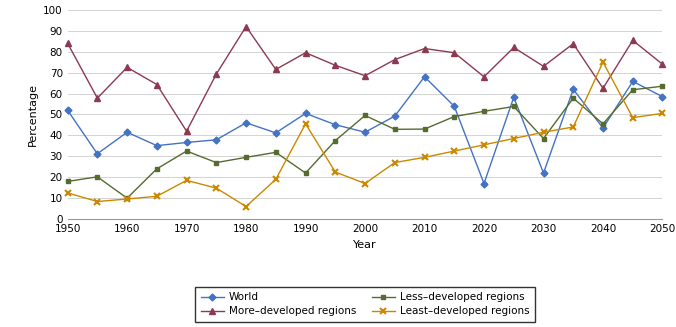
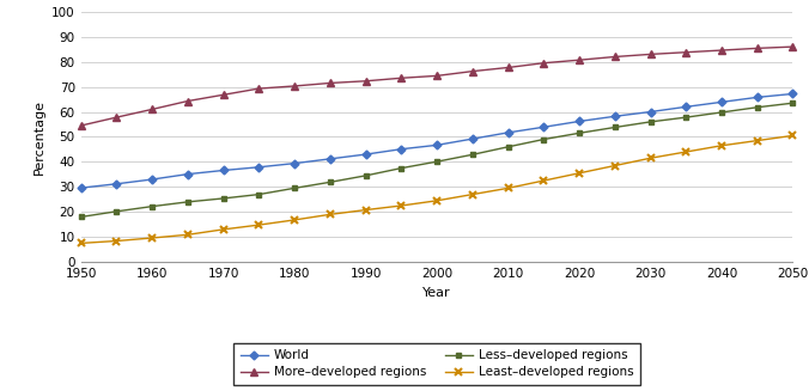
World/1950: 52.0 -> 29.6
More–developed regions/1950: 84.0 -> 54.5
Least–developed regions/1950: 12.5 -> 7.5
World/1960: 41.5 -> 33.0
More–developed regions/1960: 72.5 -> 61.0
Less–developed regions/1960: 10.0 -> 22.2
More–developed regions/1970: 42.0 -> 66.8
Less–developed regions/1970: 32.5 -> 25.4
Least–developed regions/1970: 18.5 -> 13.0
World/1980: 46.0 -> 39.4
More–developed regions/1980: 92.0 -> 70.3
Least–developed regions/1980: 6.0 -> 16.8
World/1990: 50.5 -> 43.0
More–developed regions/1990: 79.5 -> 72.3
Less–developed regions/1990: 22.0 -> 34.5
Least–developed regions/1990: 45.5 -> 20.8
World/2000: 41.5 -> 46.7
More–developed regions/2000: 68.5 -> 74.4
Less–developed regions/2000: 49.5 -> 40.1
Least–developed regions/2000: 17.0 -> 24.5
World/2010: 68.0 -> 51.7
More–developed regions/2010: 81.5 -> 77.7
Less–developed regions/2010: 43.0 -> 46.0
World/2020: 17.0 -> 56.2
More–developed regions/2020: 68.0 -> 80.7
World/2030: 22.0 -> 60.0
More–developed regions/2030: 73.0 -> 83.0
Less–developed regions/2030: 38.5 -> 56.0
World/2040: 43.5 -> 63.9
More–developed regions/2040: 62.5 -> 84.6
Less–developed regions/2040: 45.5 -> 59.8
Least–developed regions/2040: 75.0 -> 46.5
World/2050: 58.5 -> 67.2
More–developed regions/2050: 74.0 -> 86.0
